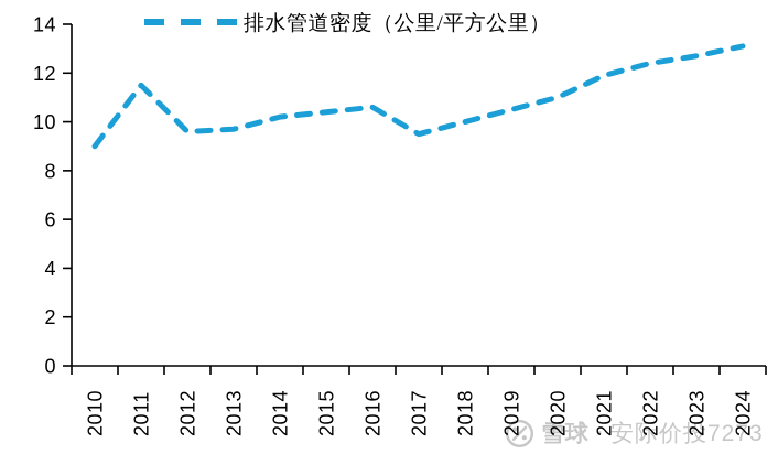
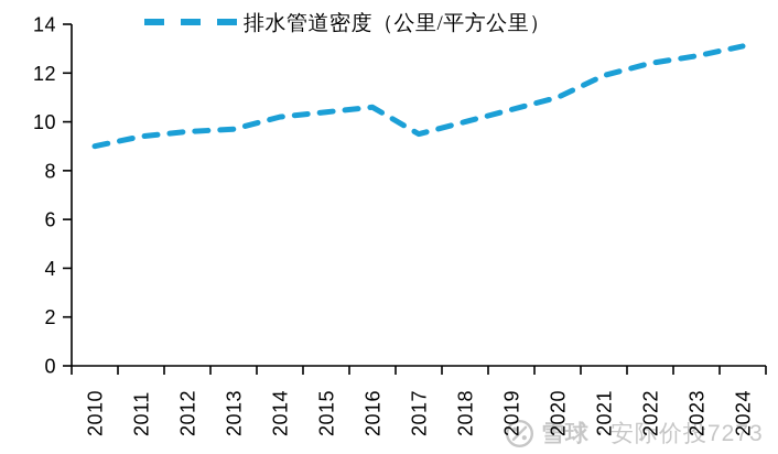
2011: 11.5 -> 9.4
